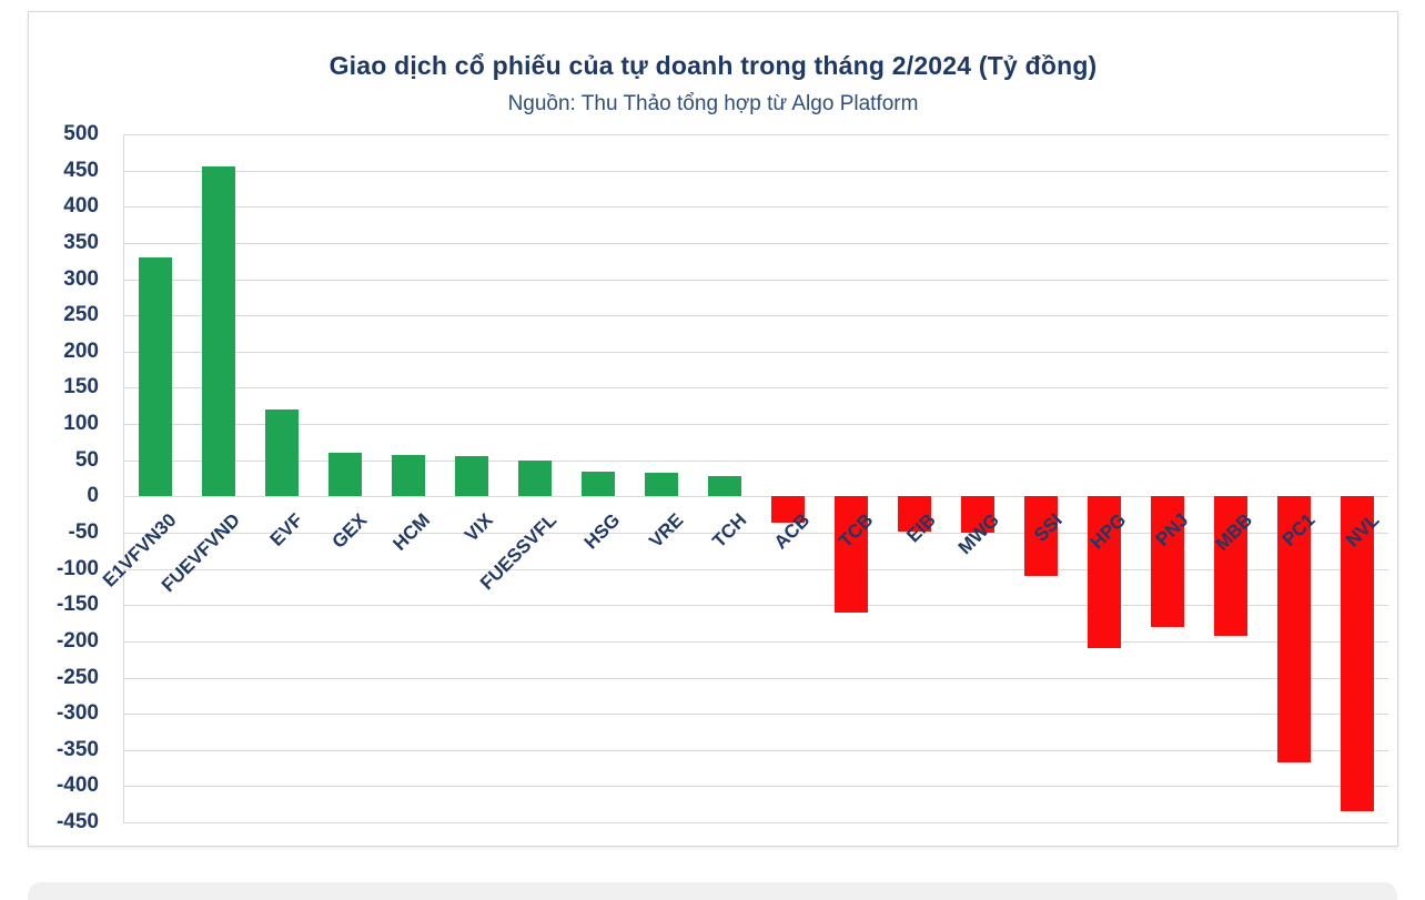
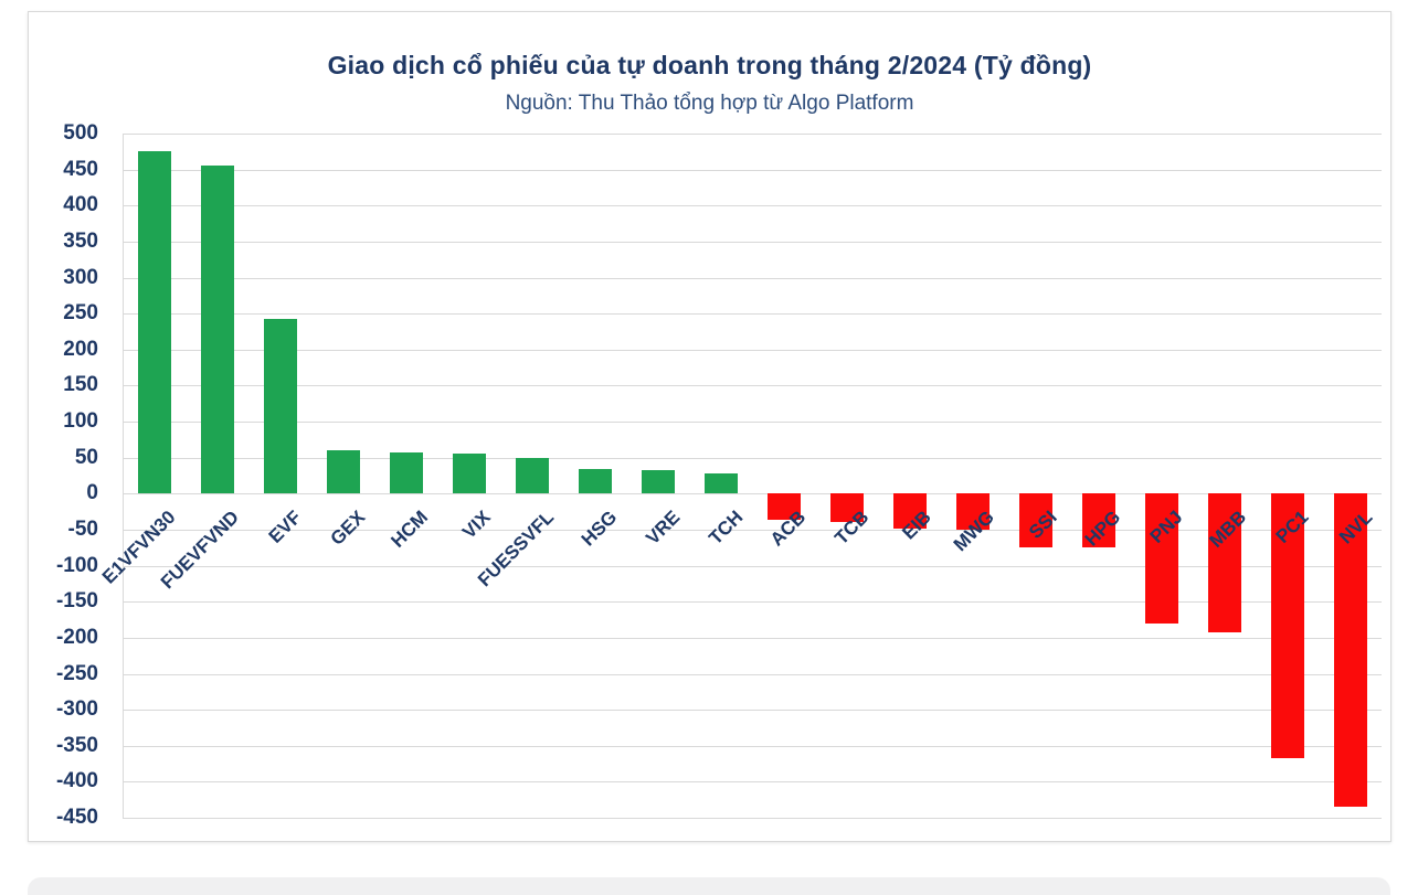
E1VFVN30: 330 -> 480
EVF: 120 -> 240
TCB: -160 -> -40
SSI: -110 -> -70
HPG: -210 -> -80
